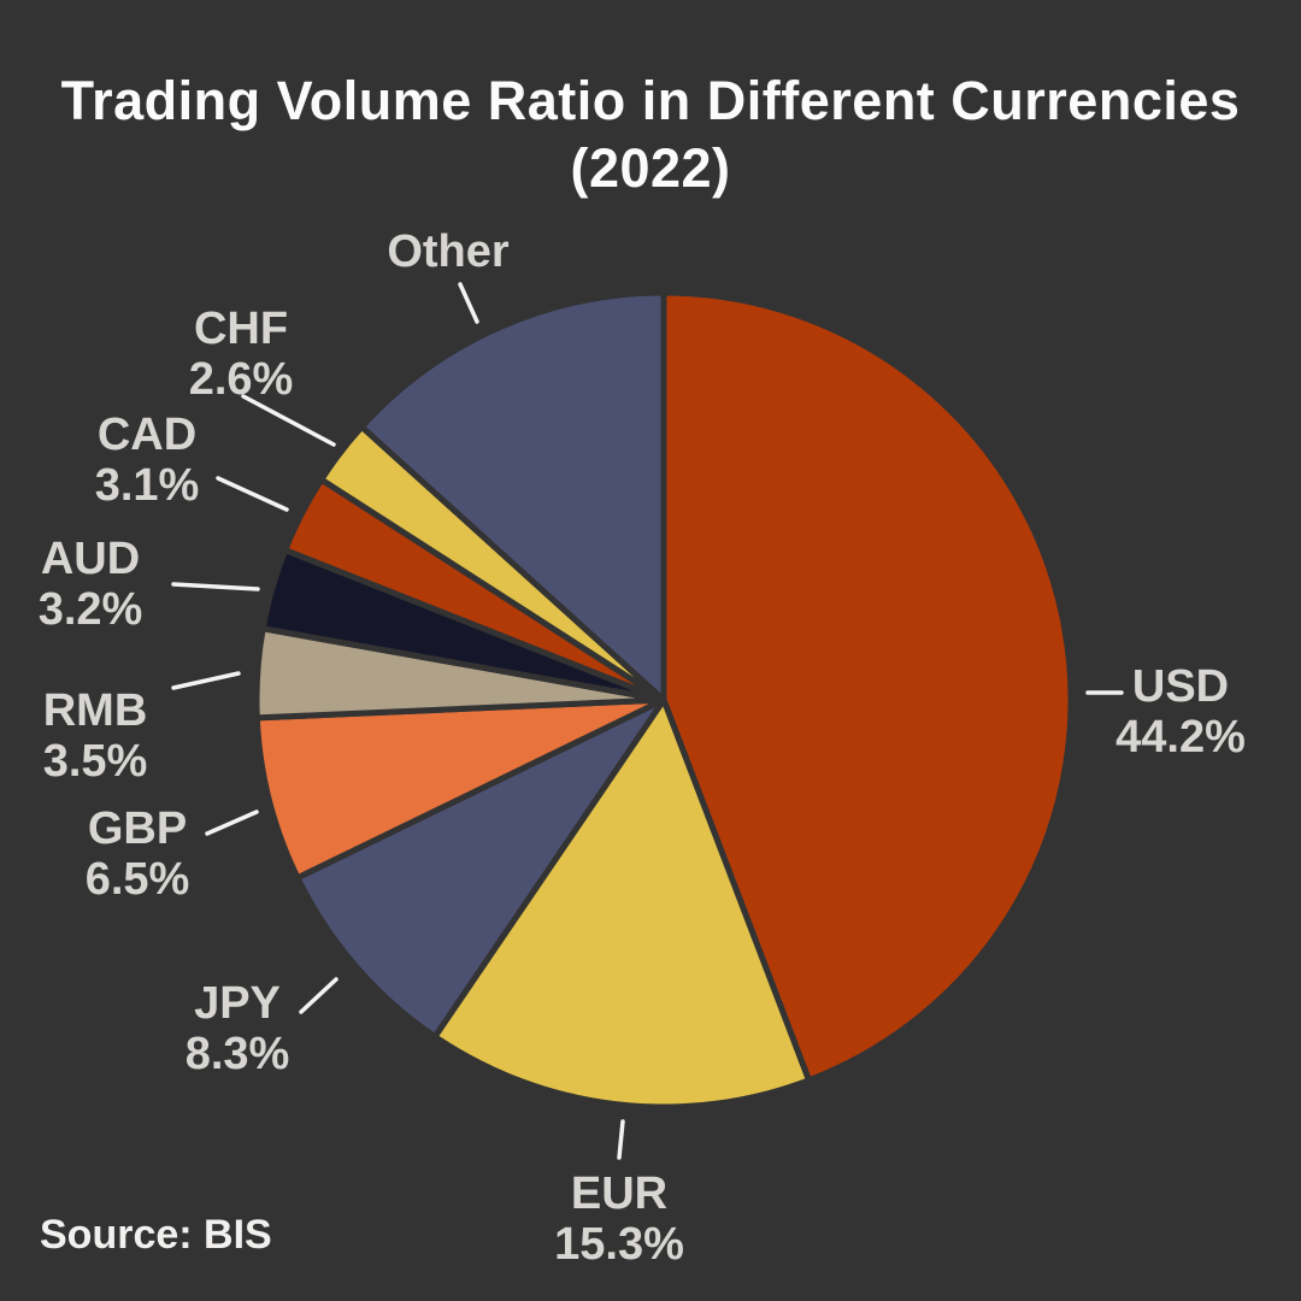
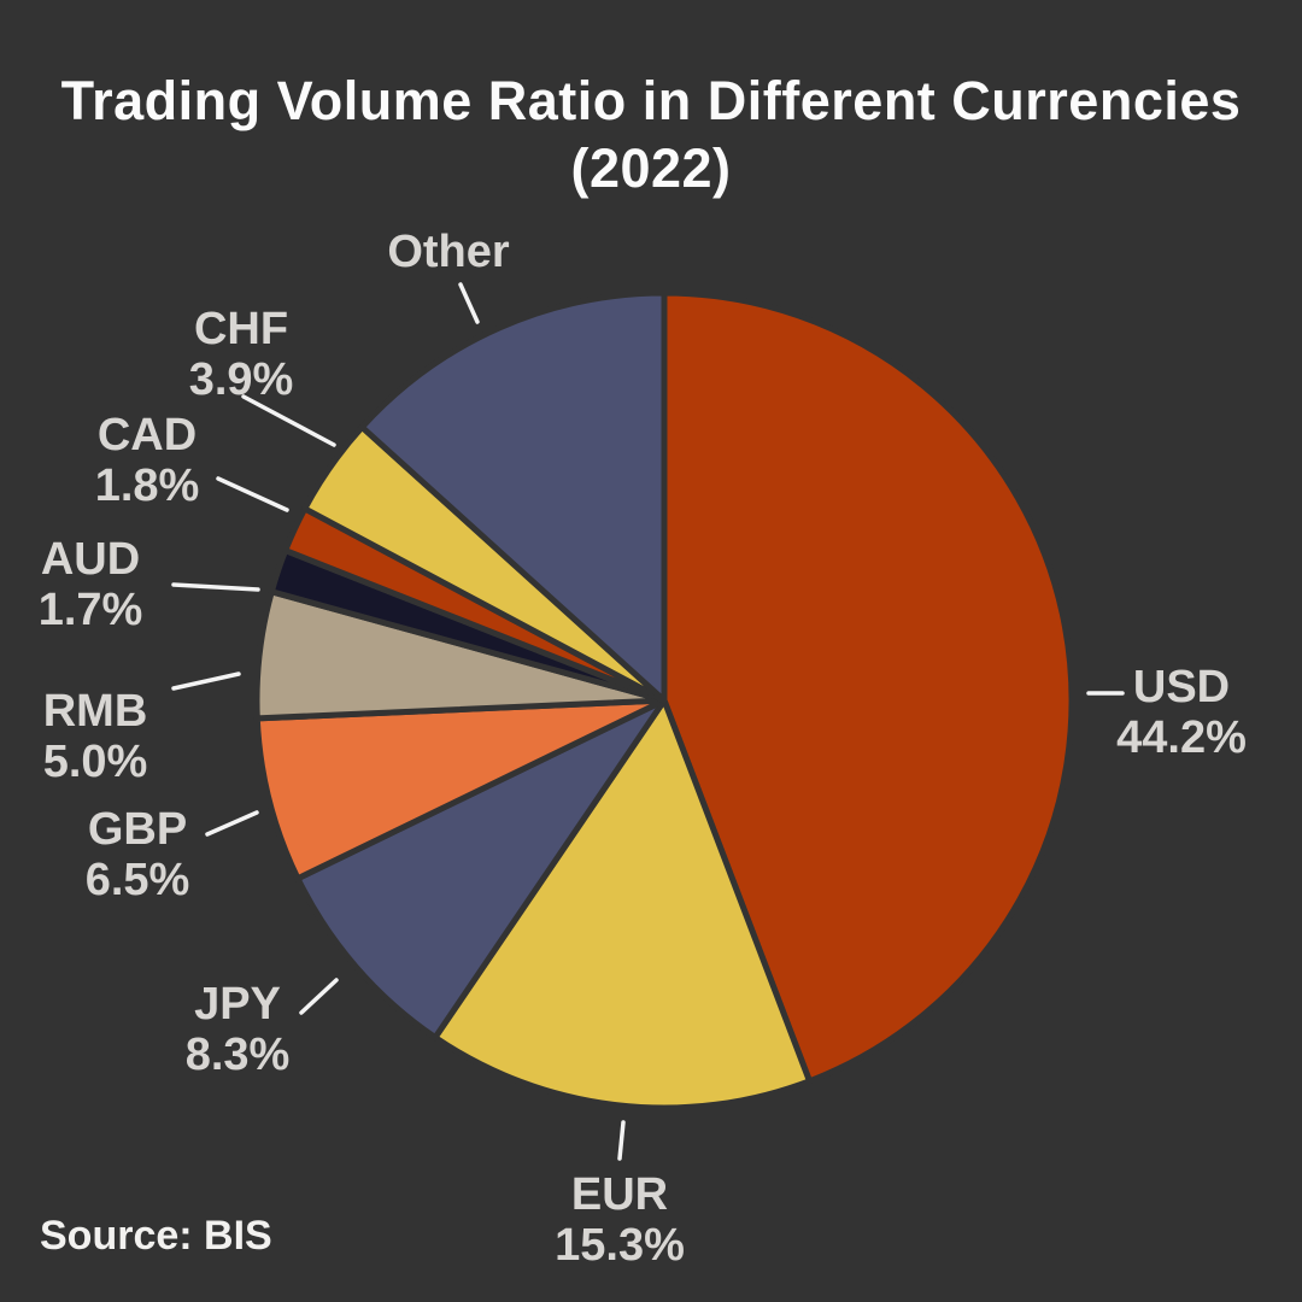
RMB: 3.5% -> 5.0%
AUD: 3.2% -> 1.7%
CAD: 3.1% -> 1.8%
CHF: 2.6% -> 3.9%
